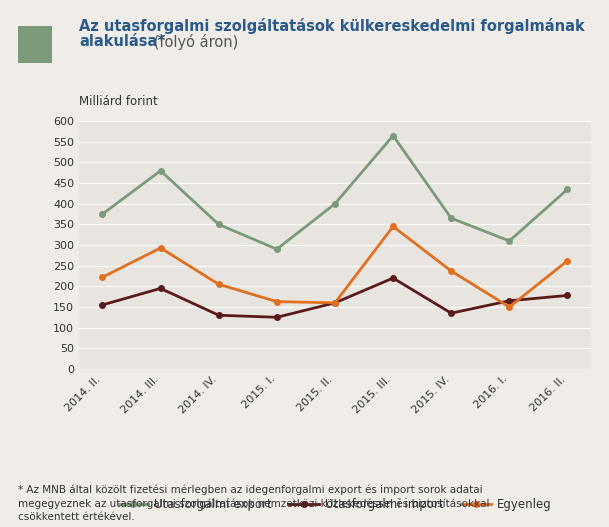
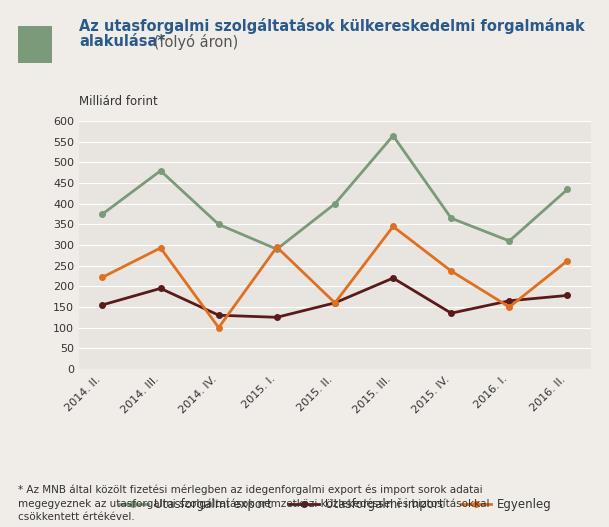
Egyenleg/2014. IV.: 205 -> 100
Egyenleg/2015. I.: 163 -> 295
